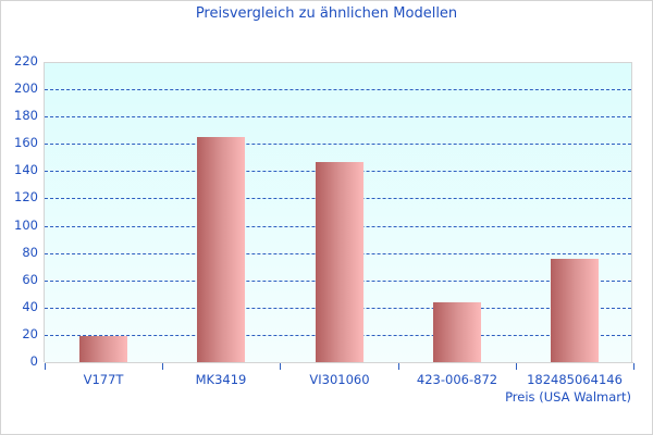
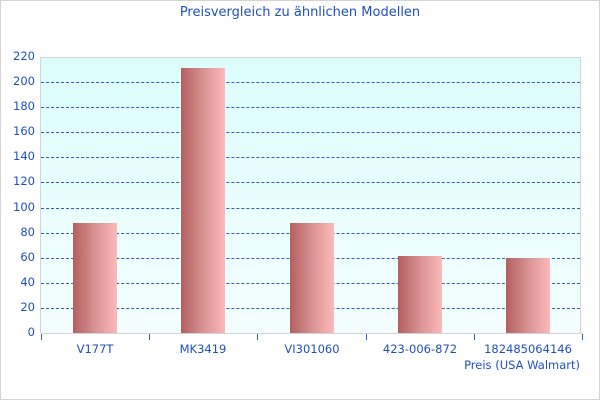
V177T: 19 -> 88
MK3419: 165 -> 211
VI301060: 147 -> 88
423-006-872: 44 -> 61
182485064146: 76 -> 60
